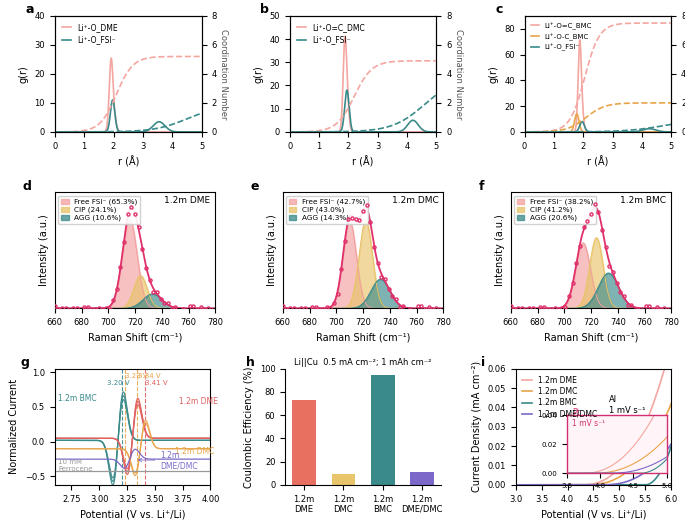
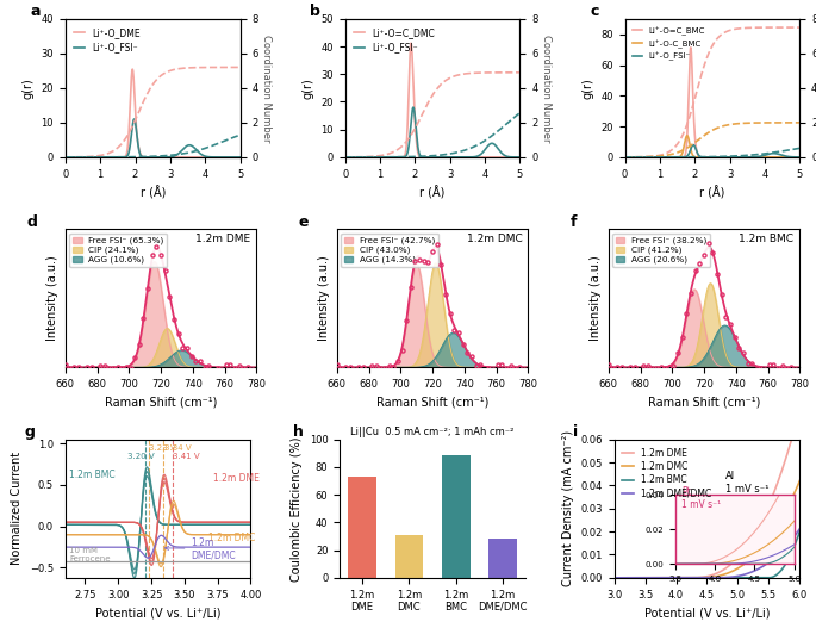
Li||Cu 0.5 mA cm⁻²; 1 mAh cm⁻²/1.2m DMC: 9 -> 31
Li||Cu 0.5 mA cm⁻²; 1 mAh cm⁻²/1.2m BMC: 95 -> 89
Li||Cu 0.5 mA cm⁻²; 1 mAh cm⁻²/1.2m DME/DMC: 11 -> 28
